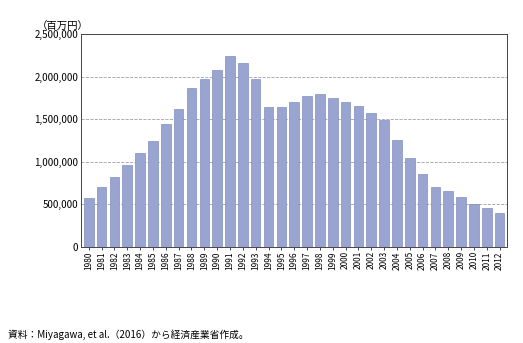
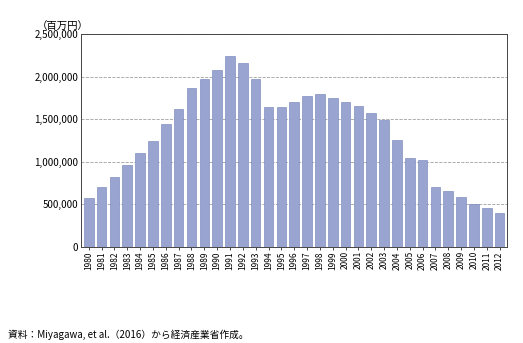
2006: 860,000 -> 1,020,000
